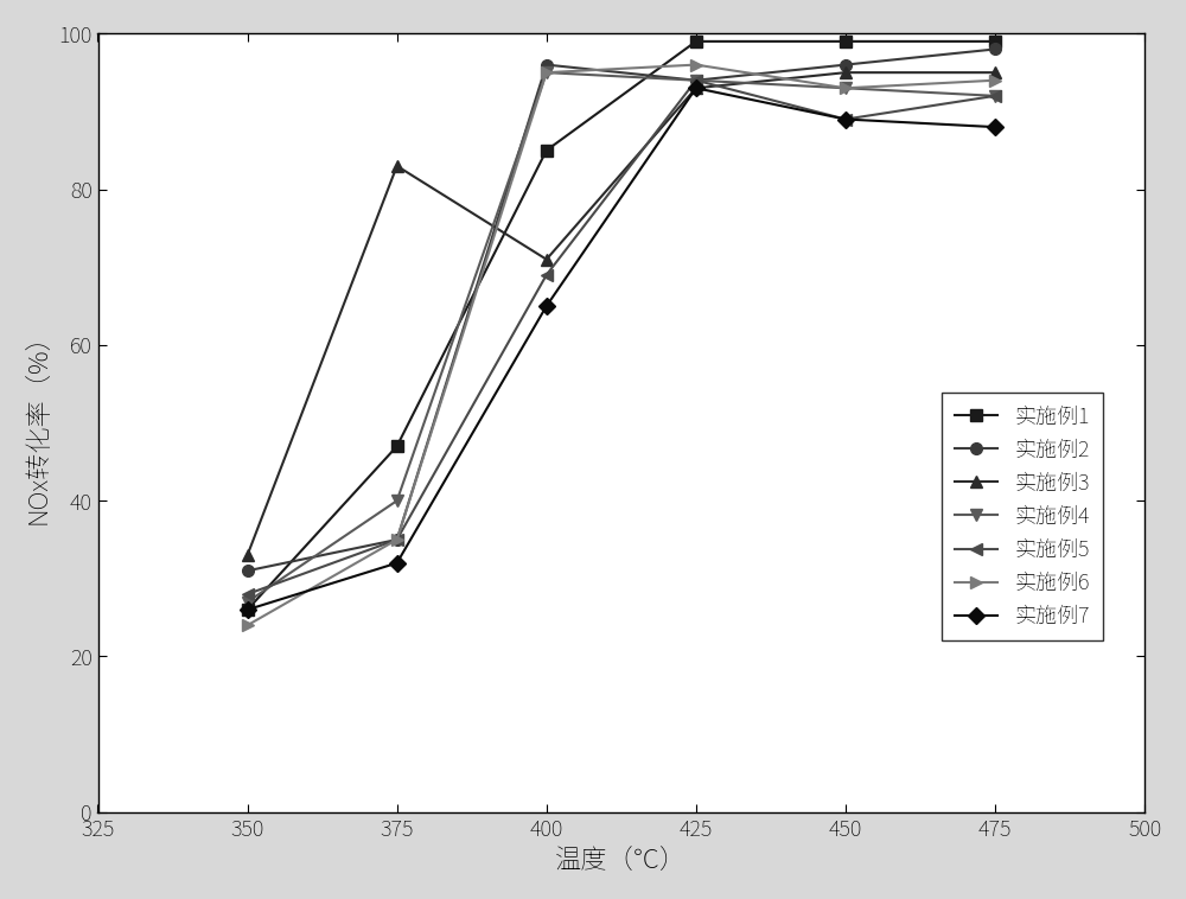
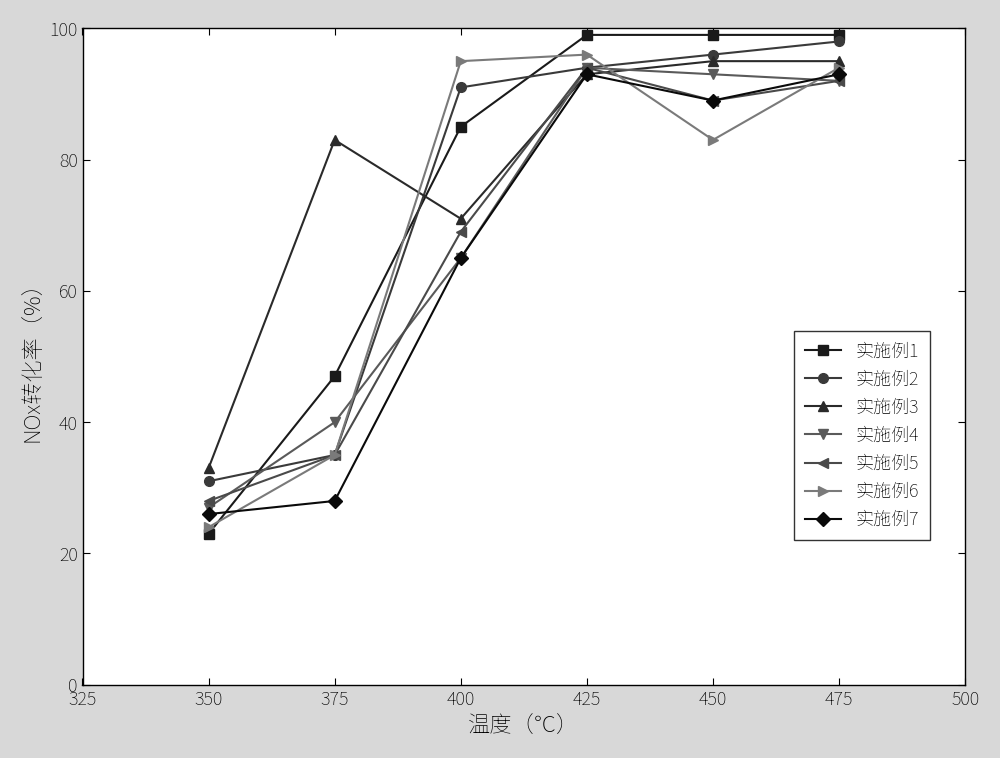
实施例1/350: 26 -> 23
实施例7/375: 32 -> 28
实施例2/400: 96 -> 91
实施例4/400: 95 -> 65
实施例6/450: 93 -> 83
实施例7/475: 88 -> 93
